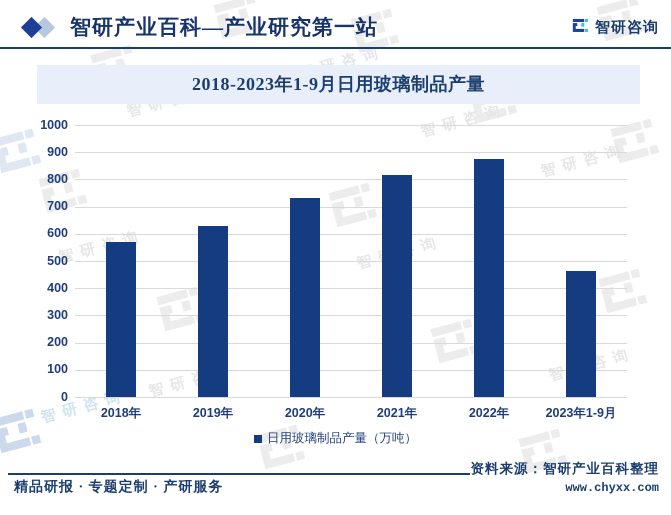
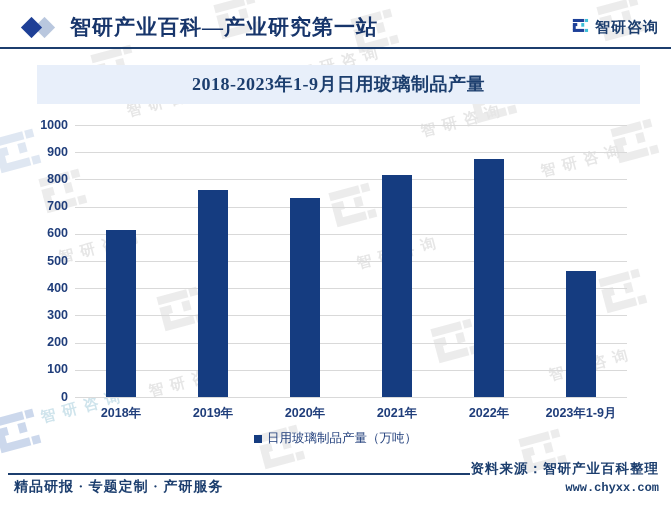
2018年: 570 -> 620
2019年: 630 -> 760
